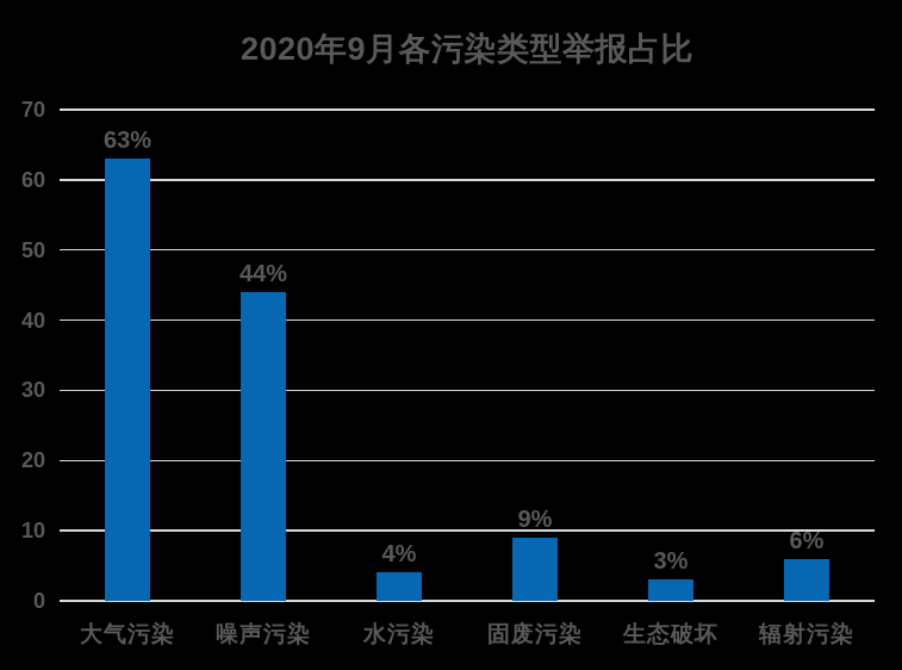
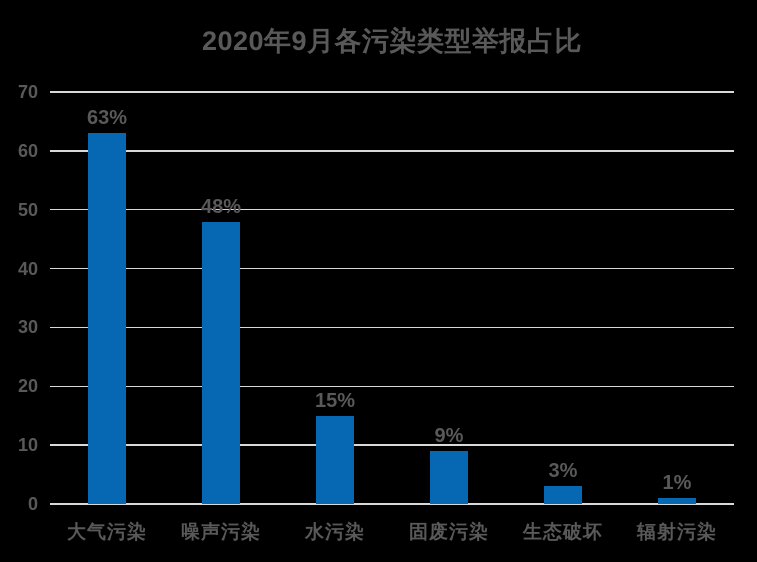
噪声污染: 44% -> 48%
水污染: 4% -> 15%
辐射污染: 6% -> 1%
